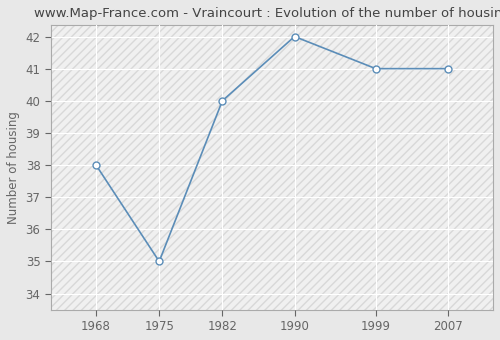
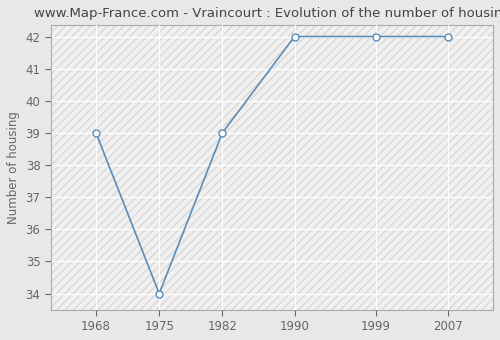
1968: 38 -> 39
1975: 35 -> 34
1982: 40 -> 39
1999: 41 -> 42
2007: 41 -> 42
